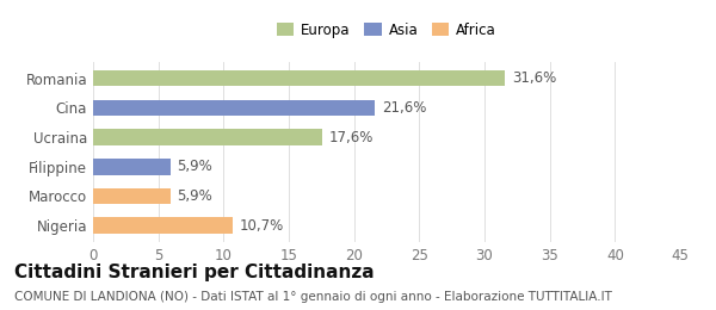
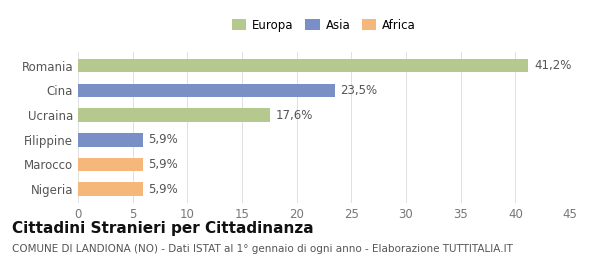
Romania: 31,6% -> 41,2%
Cina: 21,6% -> 23,5%
Nigeria: 10,7% -> 5,9%
